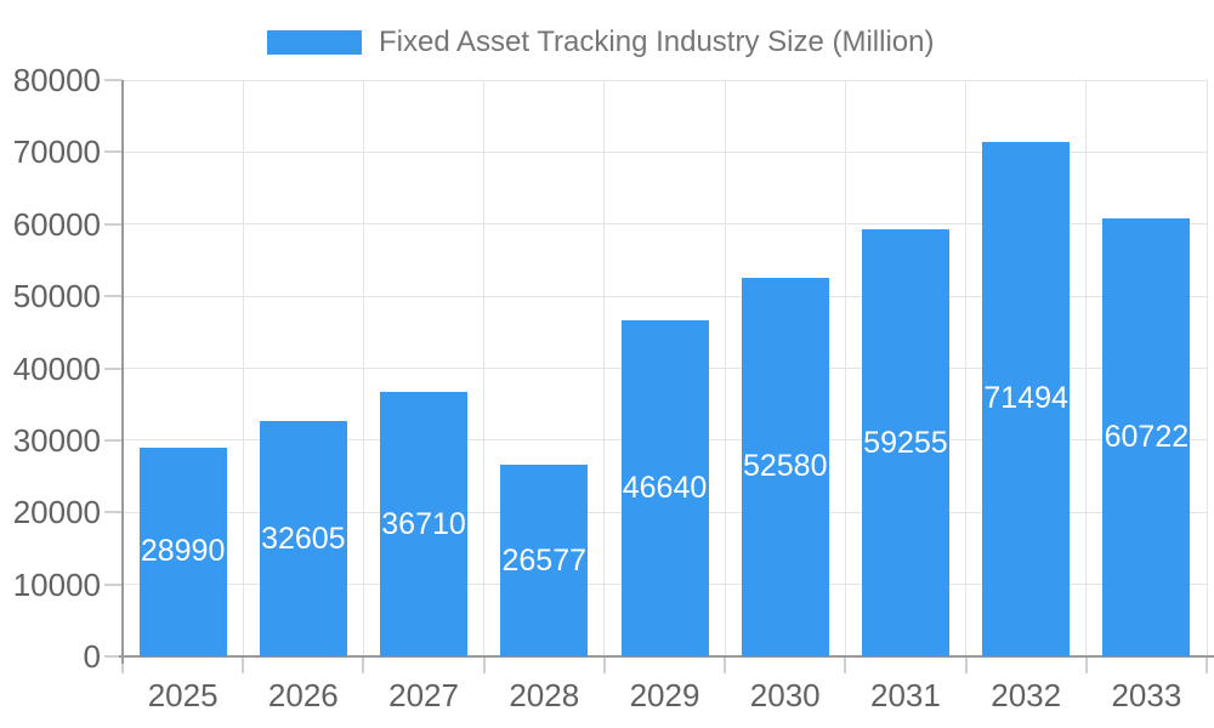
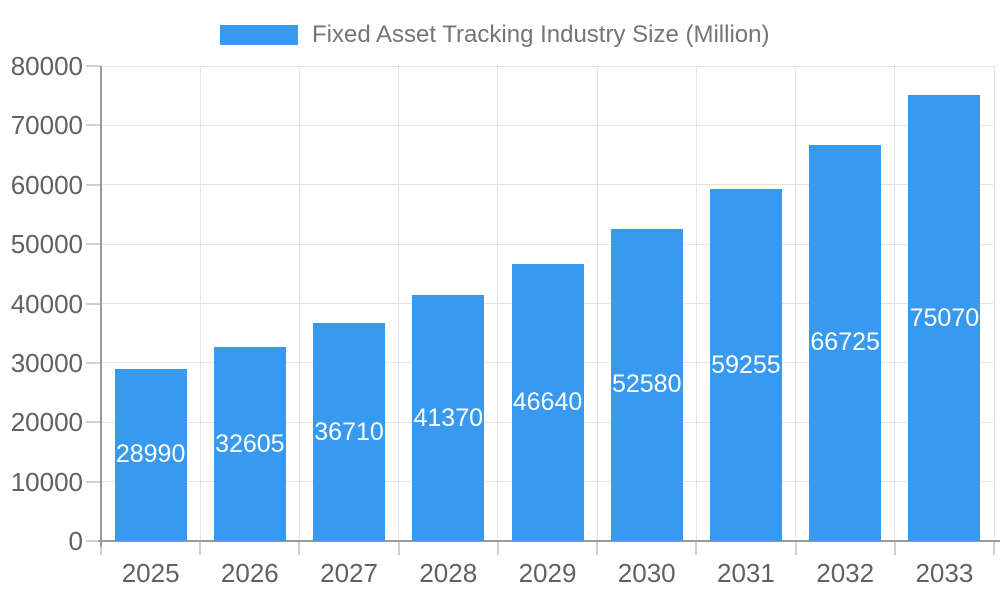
2028: 26577 -> 41370
2032: 71494 -> 66725
2033: 60722 -> 75070
